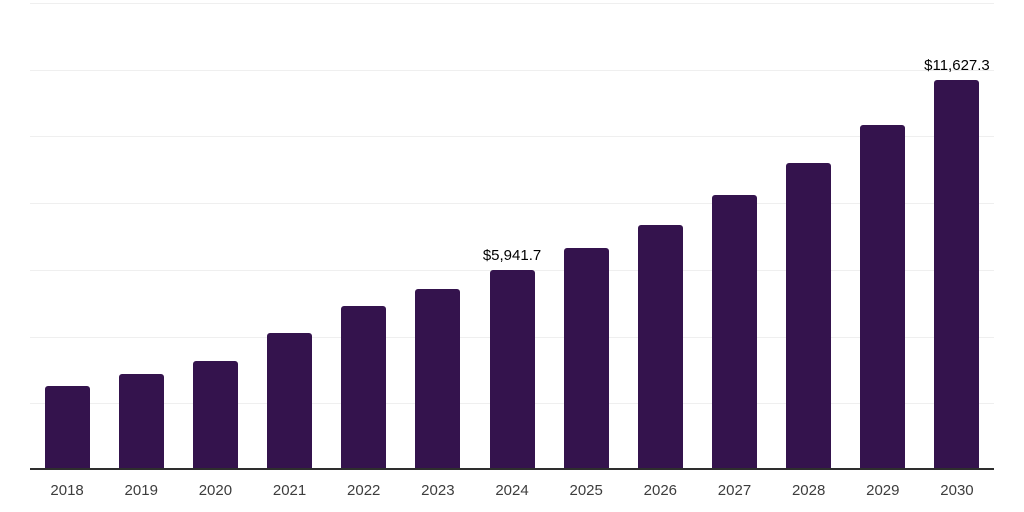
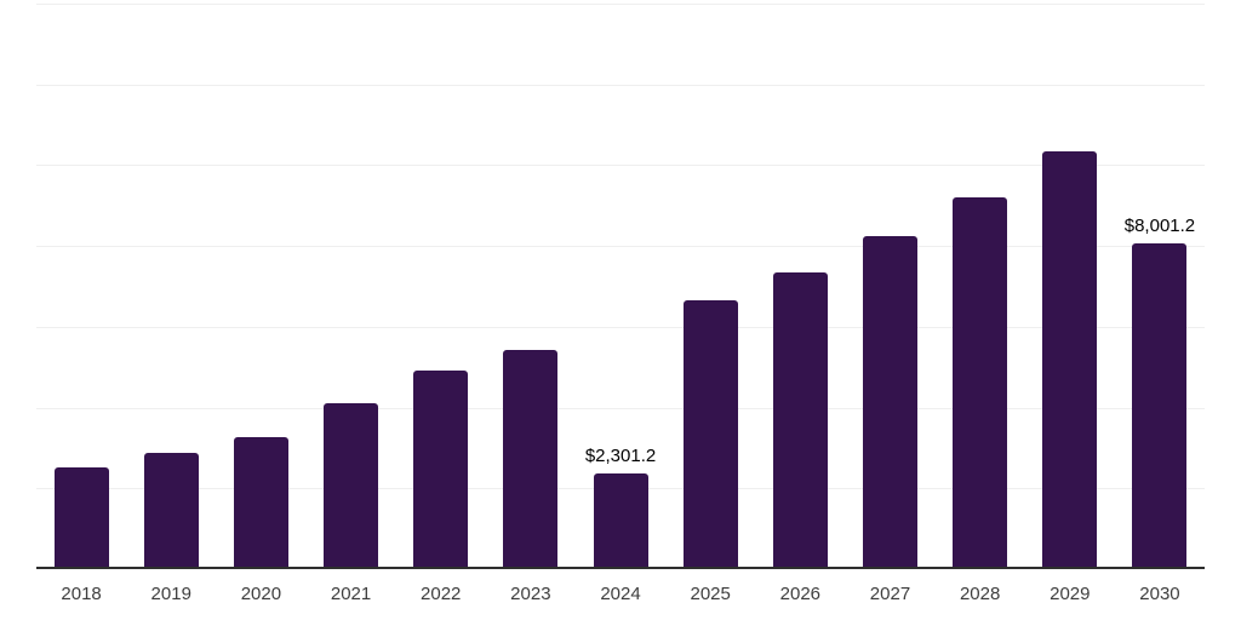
2024: $5,941.7 -> $2,301.2
2030: $11,627.3 -> $8,001.2
